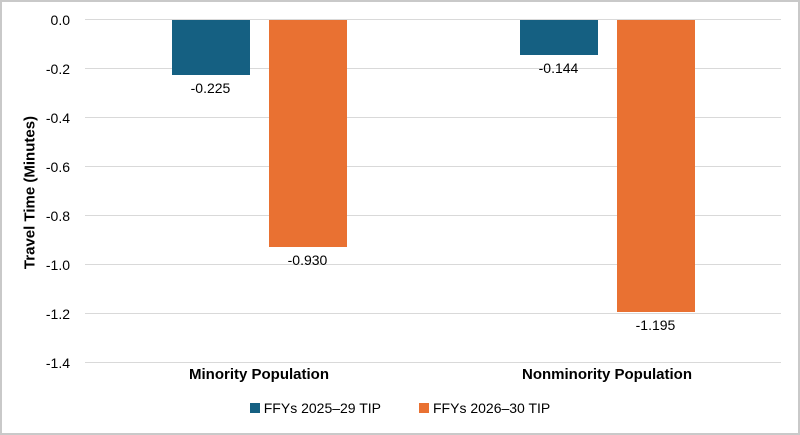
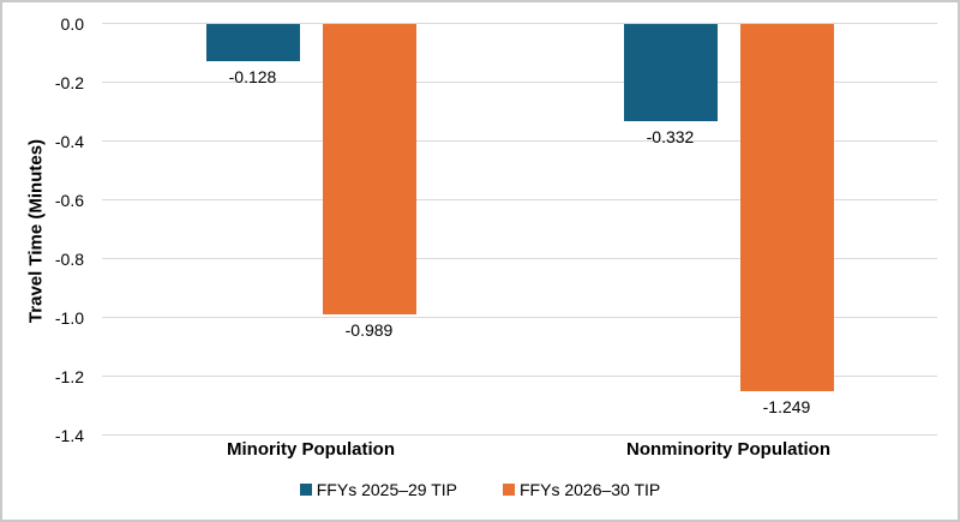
FFYs 2025–29 TIP/Minority Population: -0.225 -> -0.128
FFYs 2026–30 TIP/Minority Population: -0.930 -> -0.989
FFYs 2025–29 TIP/Nonminority Population: -0.144 -> -0.332
FFYs 2026–30 TIP/Nonminority Population: -1.195 -> -1.249
